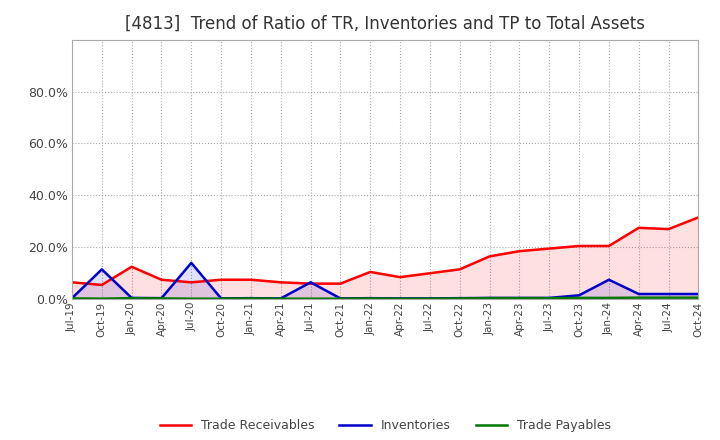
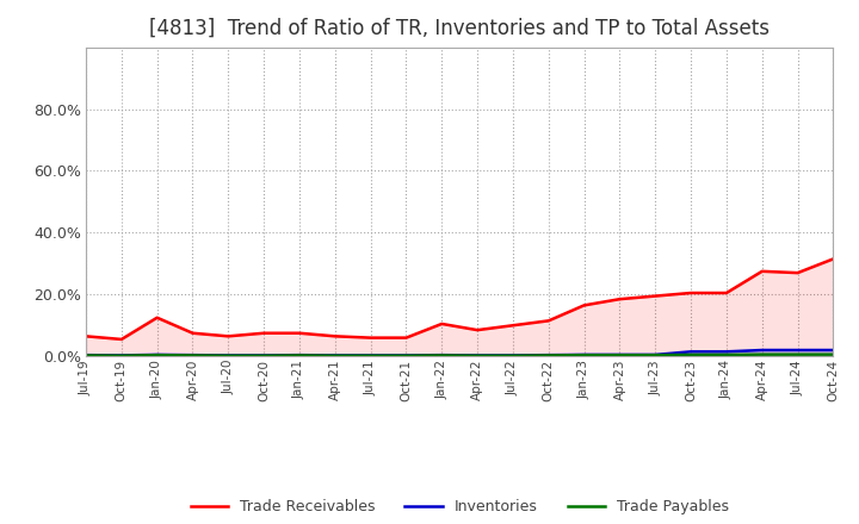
Inventories/Oct-19: 11.5% -> 0.3%
Inventories/Jul-20: 14.0% -> 0.3%
Inventories/Jul-21: 6.5% -> 0.3%
Inventories/Jan-24: 7.5% -> 1.5%
